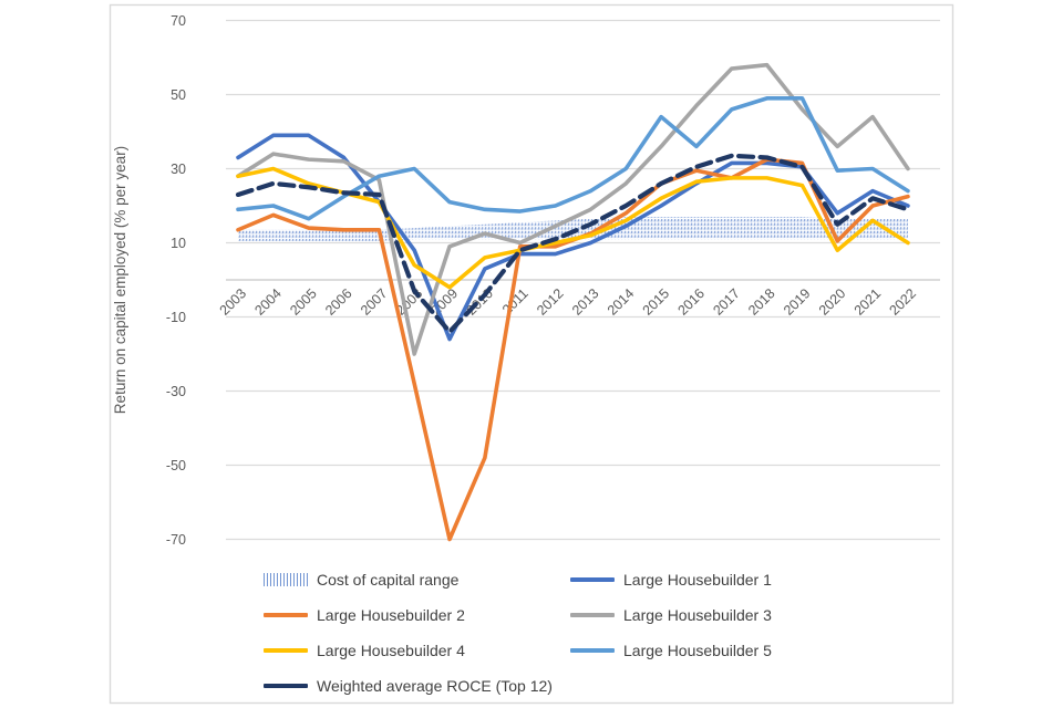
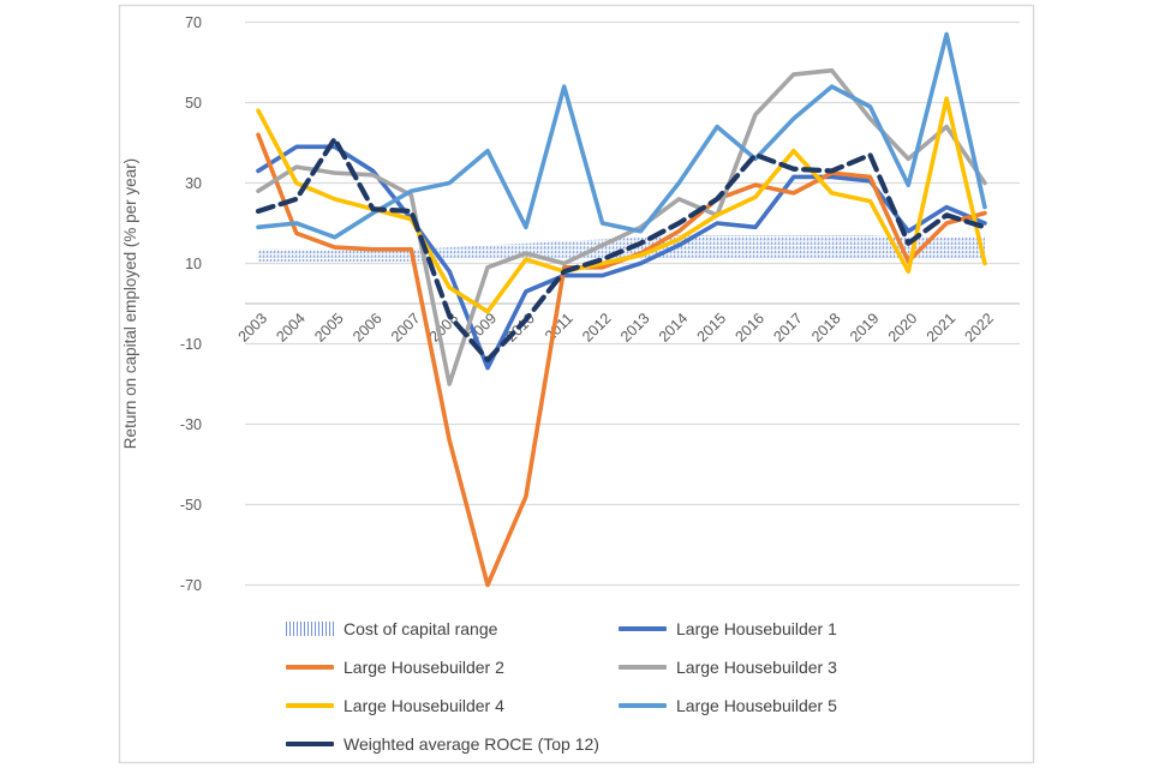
Large Housebuilder 2/2003: 14 -> 42
Large Housebuilder 4/2003: 28 -> 48
Weighted average ROCE (Top 12)/2005: 25 -> 41
Large Housebuilder 2/2008: -28 -> -34
Large Housebuilder 5/2009: 21 -> 38
Large Housebuilder 4/2010: 6 -> 11
Large Housebuilder 5/2011: 18 -> 54
Large Housebuilder 5/2013: 24 -> 18
Large Housebuilder 3/2015: 36 -> 22
Large Housebuilder 1/2016: 26 -> 19
Weighted average ROCE (Top 12)/2016: 30 -> 37
Large Housebuilder 4/2017: 28 -> 38
Large Housebuilder 5/2018: 49 -> 54
Weighted average ROCE (Top 12)/2019: 30 -> 37
Large Housebuilder 4/2021: 16 -> 51
Large Housebuilder 5/2021: 30 -> 67
